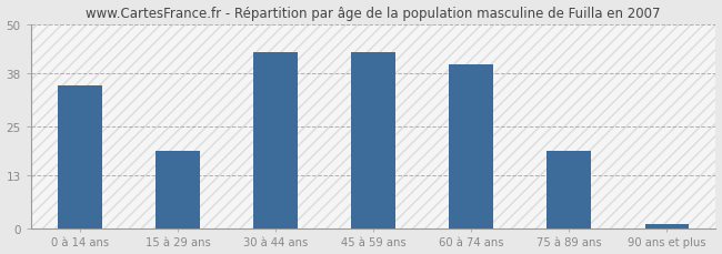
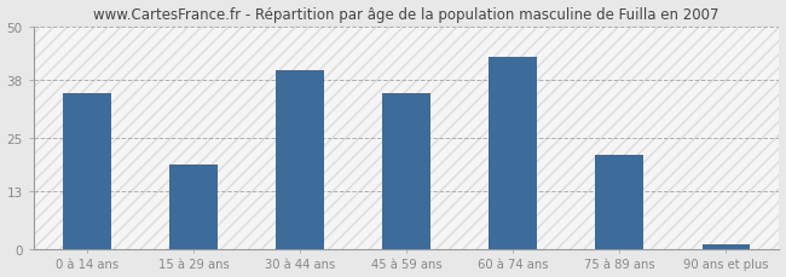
30 à 44 ans: 43 -> 40
45 à 59 ans: 43 -> 35
60 à 74 ans: 40 -> 43
75 à 89 ans: 19 -> 21
